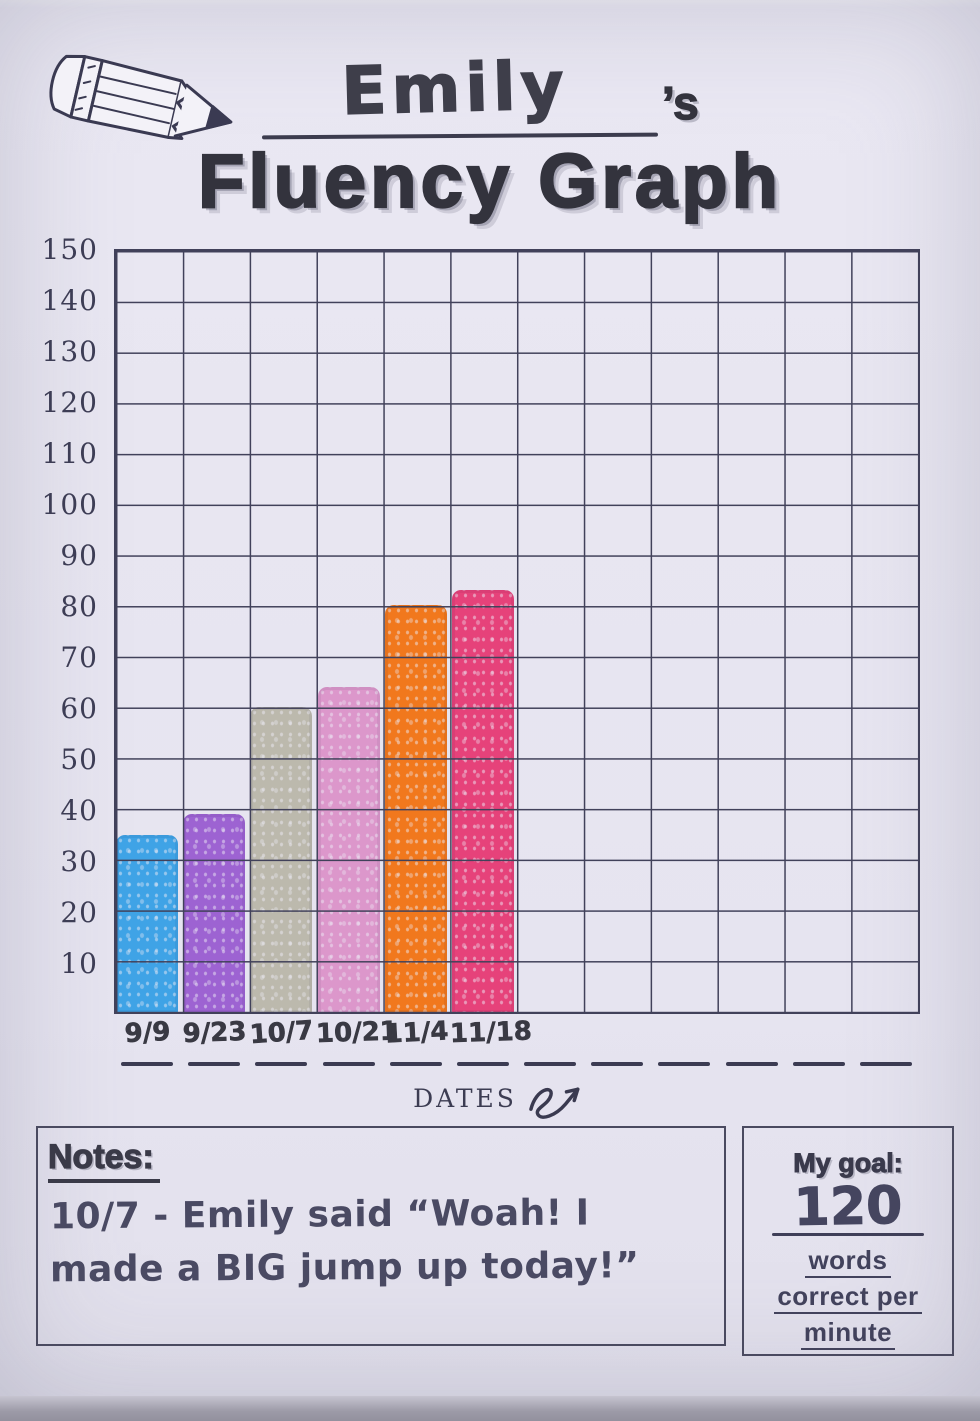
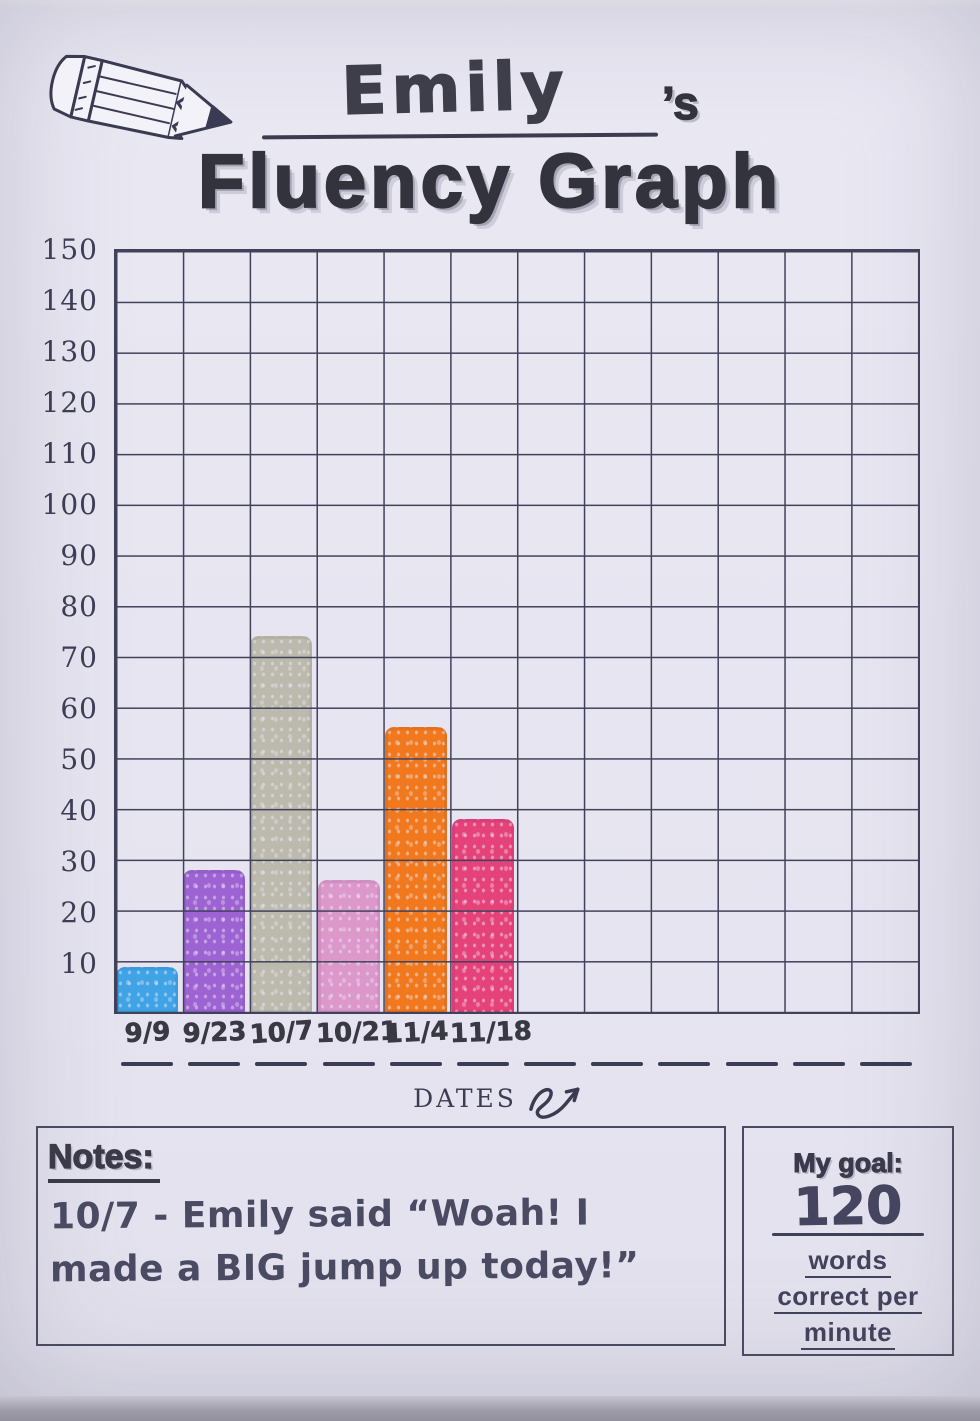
9/9: 35 -> 9
9/23: 39 -> 28
10/7: 60 -> 74
10/21: 64 -> 26
11/4: 80 -> 56
11/18: 83 -> 38
